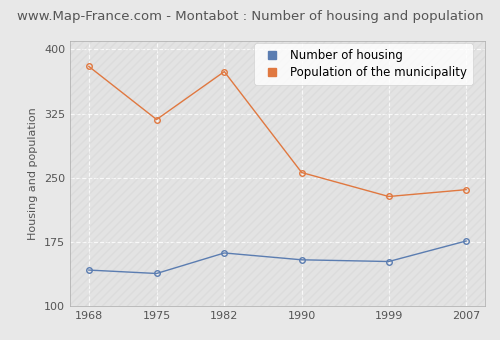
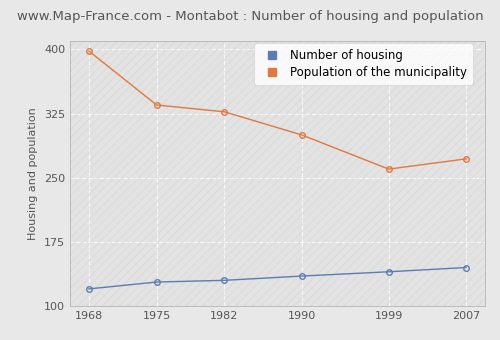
Number of housing/1968: 142 -> 120
Population of the municipality/1968: 380 -> 398
Number of housing/1975: 138 -> 128
Population of the municipality/1975: 318 -> 335
Number of housing/1982: 162 -> 130
Population of the municipality/1982: 374 -> 327
Number of housing/1990: 154 -> 135
Population of the municipality/1990: 256 -> 300
Number of housing/1999: 152 -> 140
Population of the municipality/1999: 228 -> 260
Number of housing/2007: 176 -> 145
Population of the municipality/2007: 236 -> 272
